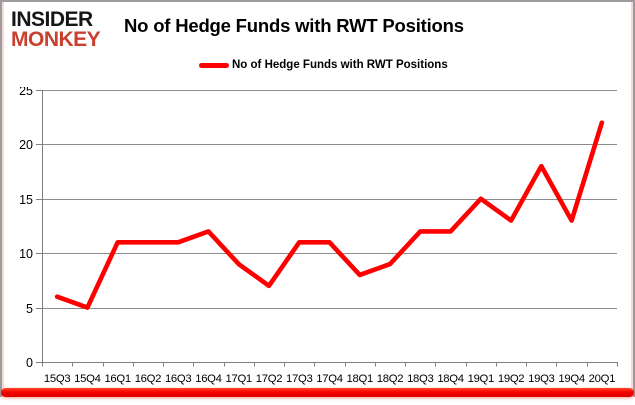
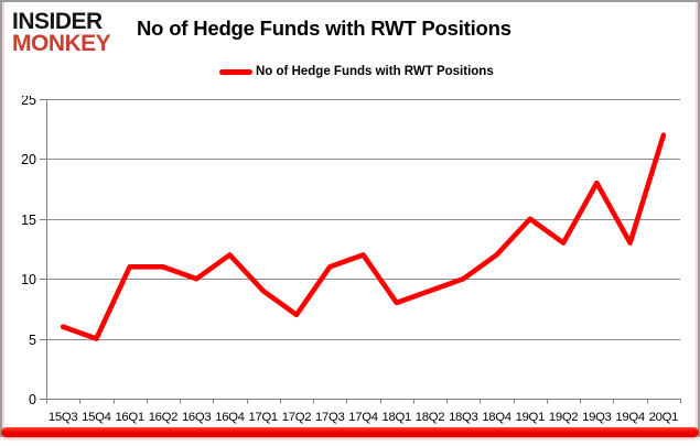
16Q3: 11 -> 10
17Q4: 11 -> 12
18Q3: 12 -> 10
